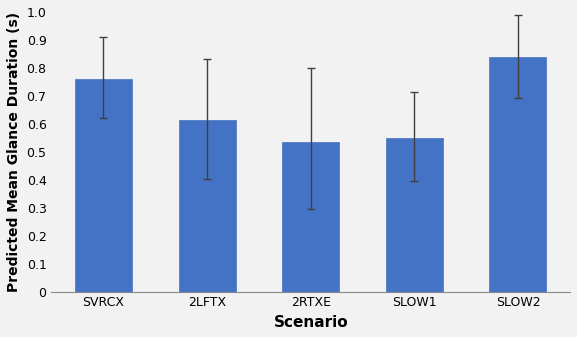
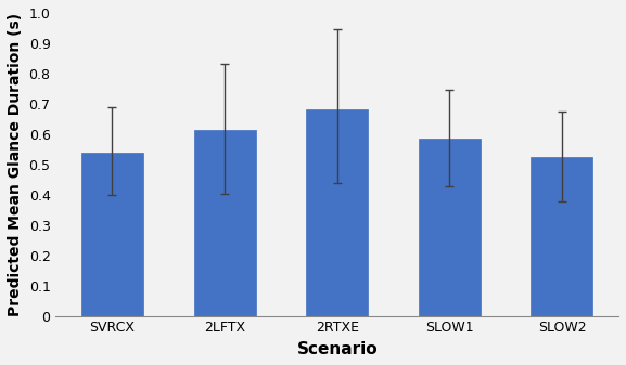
SVRCX: 0.760 -> 0.538
2RTXE: 0.535 -> 0.680
SLOW1: 0.550 -> 0.584
SLOW2: 0.840 -> 0.525
